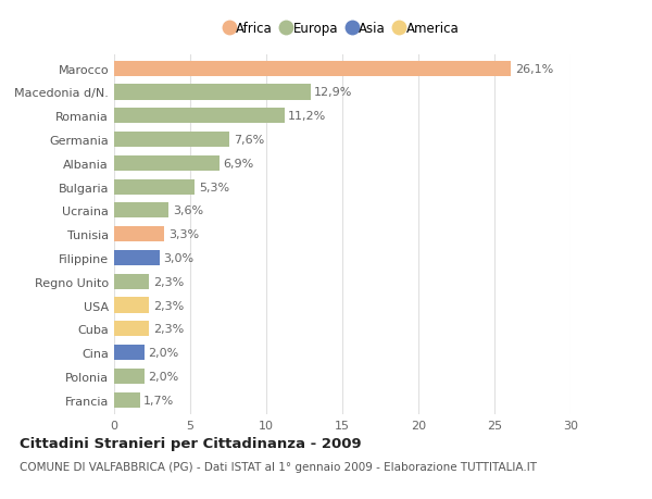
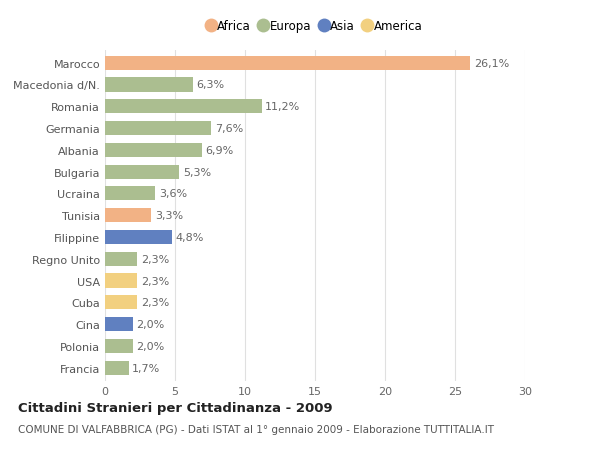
Macedonia d/N.: 12,9% -> 6,3%
Filippine: 3,0% -> 4,8%
